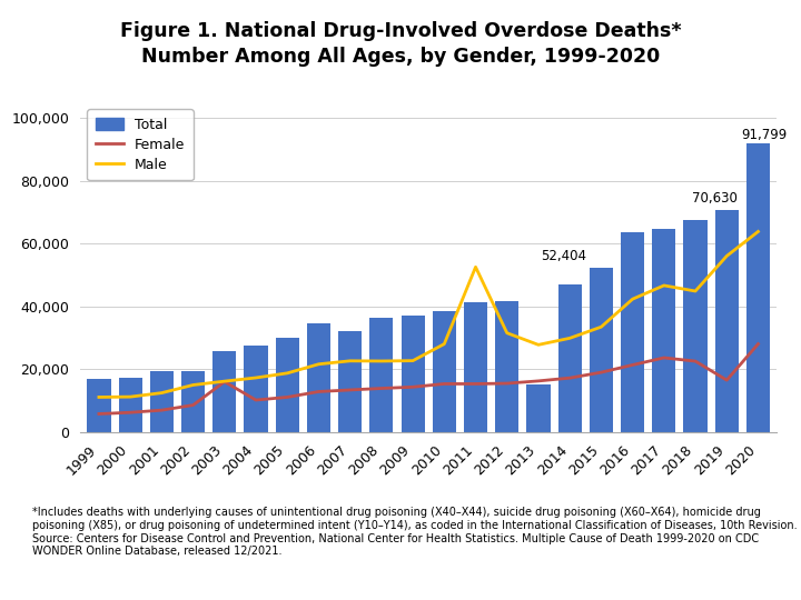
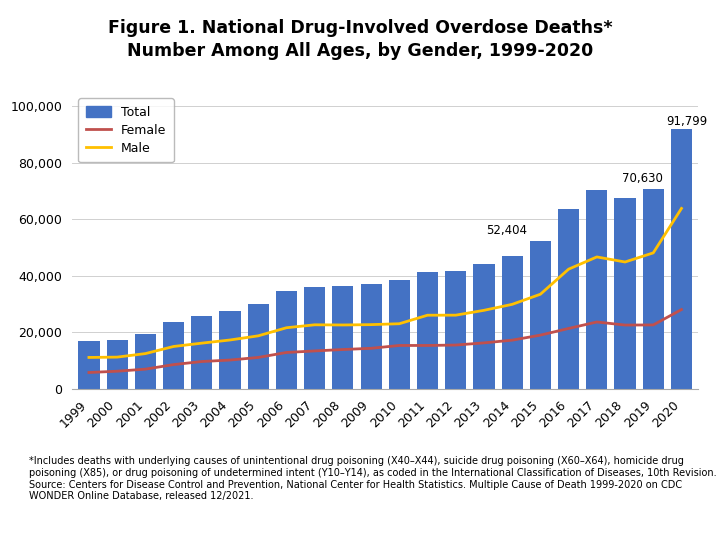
Total/2002: 19,500 -> 23,500
Female/2003: 16,000 -> 9,600
Total/2007: 32,000 -> 36,000
Male/2010: 28,000 -> 23,000
Male/2011: 52,500 -> 26,000
Male/2012: 31,500 -> 26,000
Total/2013: 15,000 -> 44,000
Total/2017: 64,500 -> 70,200
Female/2019: 16,500 -> 22,600
Male/2019: 56,000 -> 48,100
